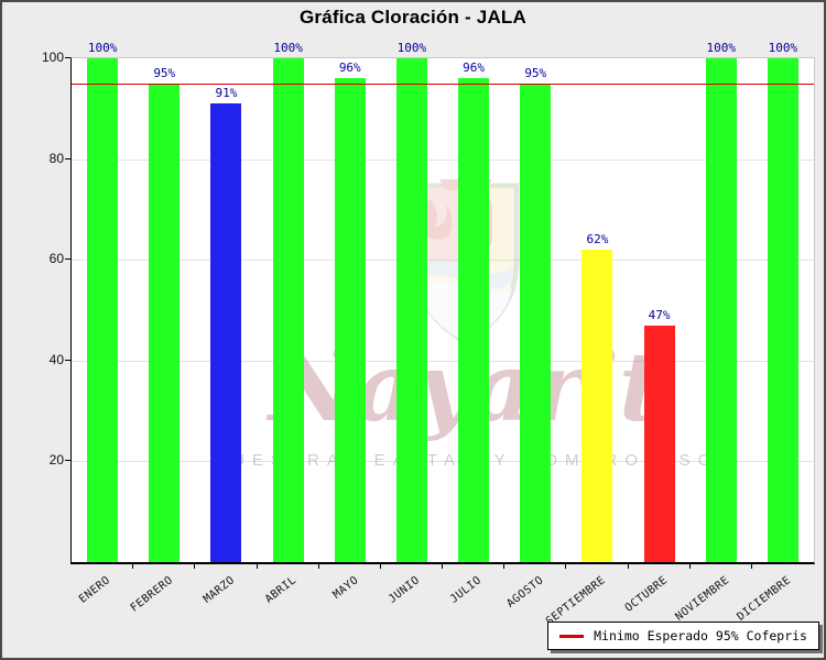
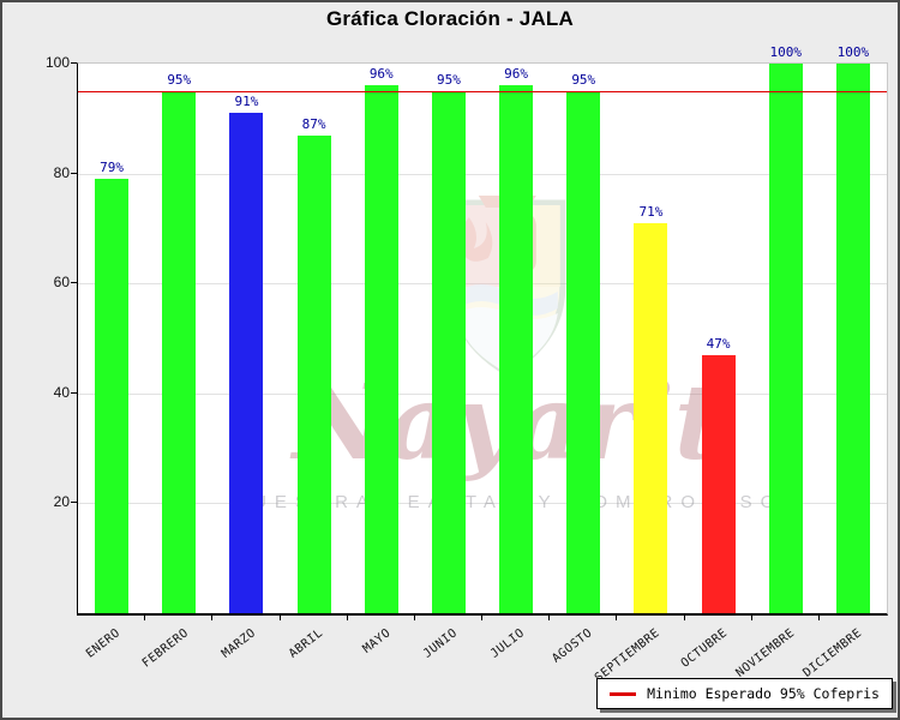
ENERO: 100% -> 79%
ABRIL: 100% -> 87%
JUNIO: 100% -> 95%
SEPTIEMBRE: 62% -> 71%
